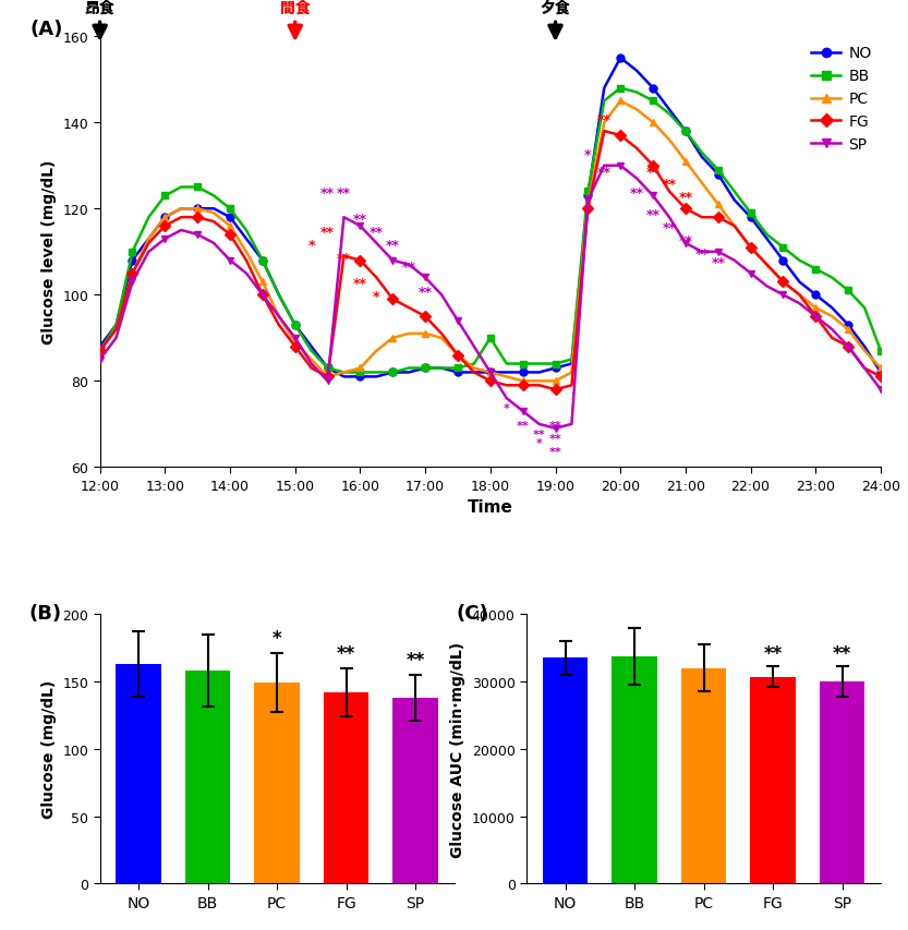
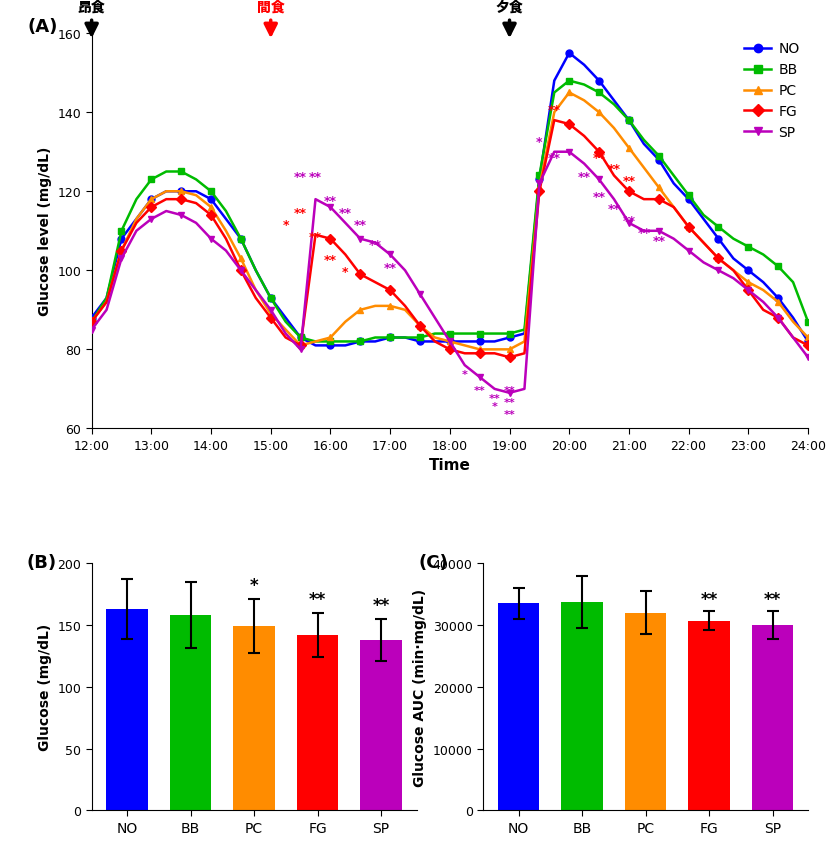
BB/18:00: 90 -> 84
